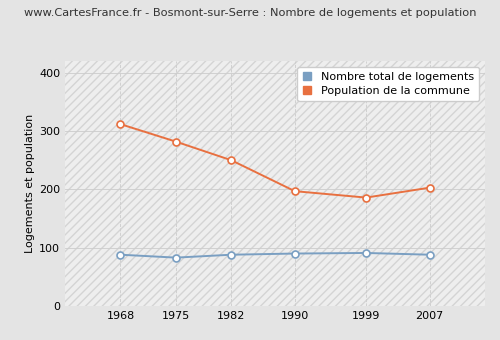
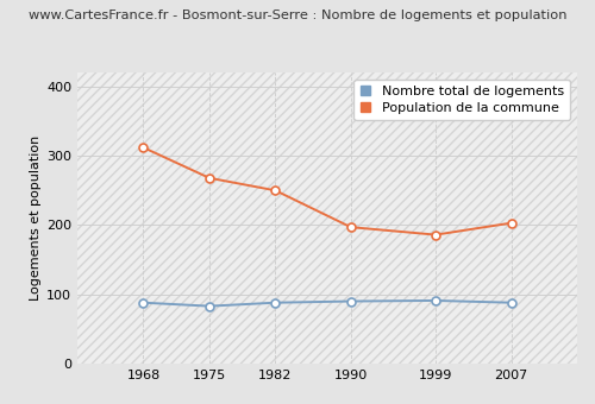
Population de la commune/1975: 282 -> 268
